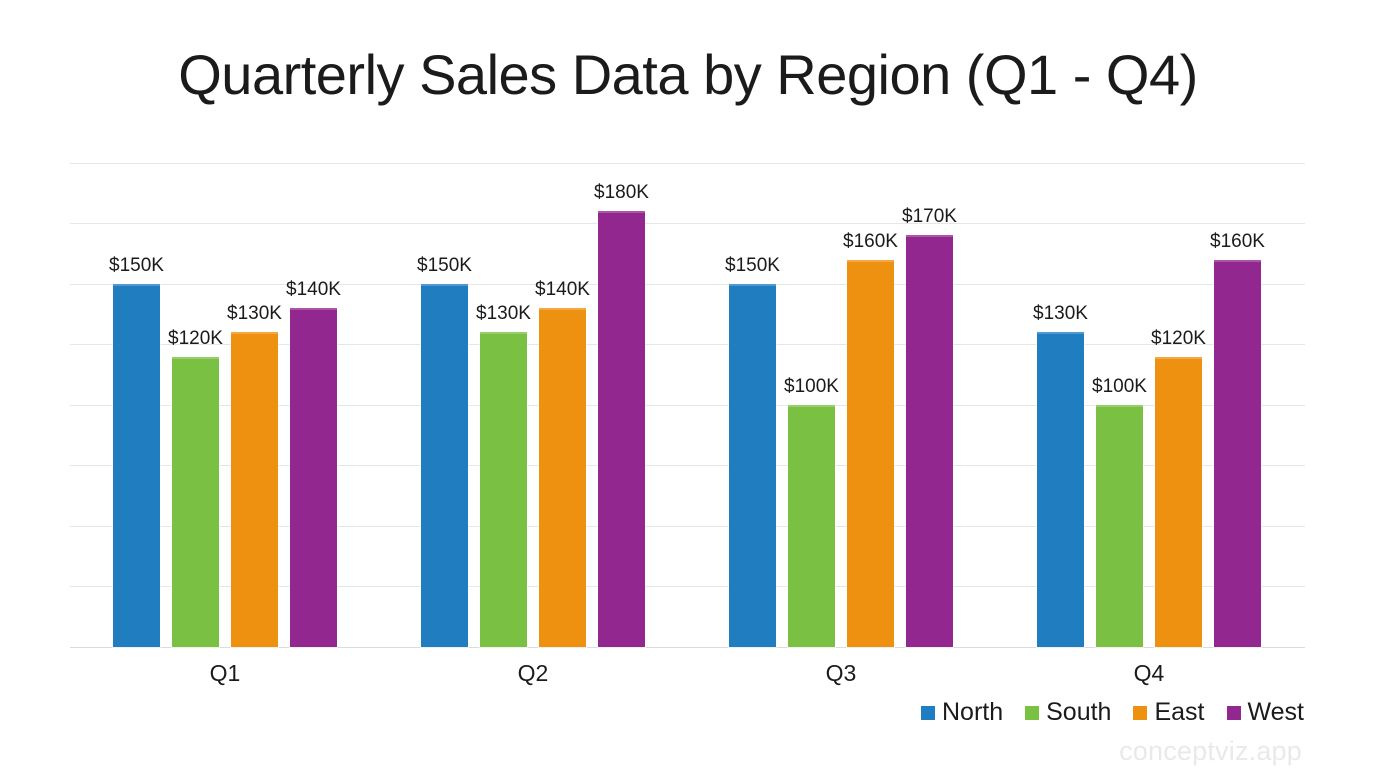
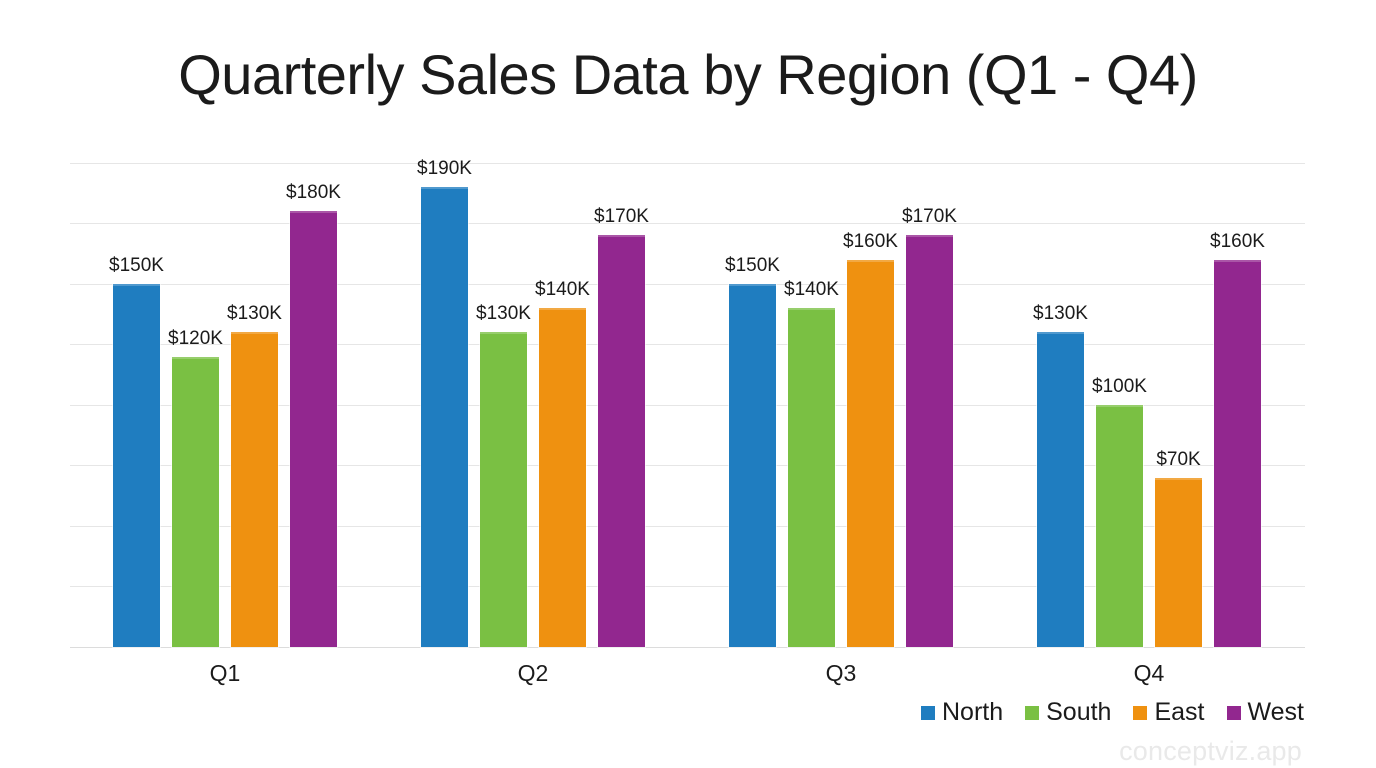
West/Q1: $140K -> $180K
North/Q2: $150K -> $190K
West/Q2: $180K -> $170K
South/Q3: $100K -> $140K
East/Q4: $120K -> $70K
